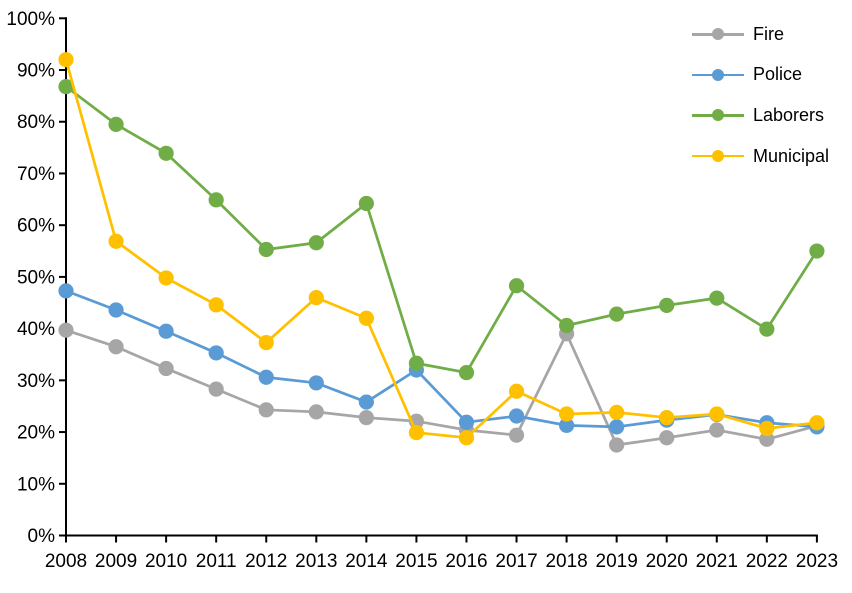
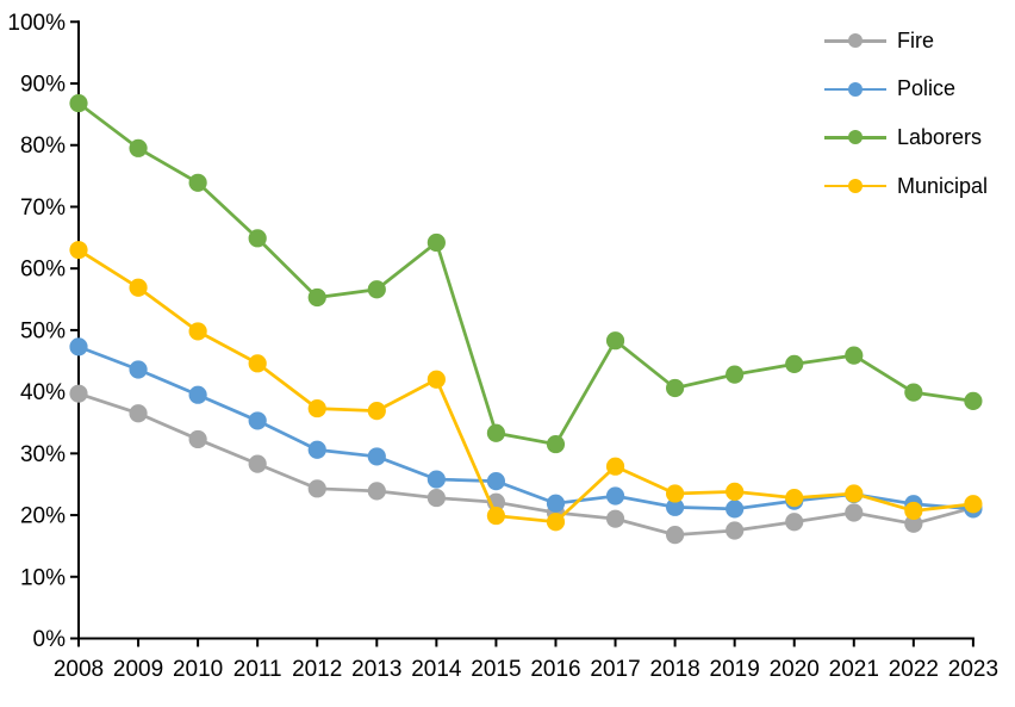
Municipal/2008: 92% -> 63%
Municipal/2013: 46% -> 37%
Police/2015: 32% -> 26%
Fire/2018: 39% -> 17%
Laborers/2023: 55% -> 38%
